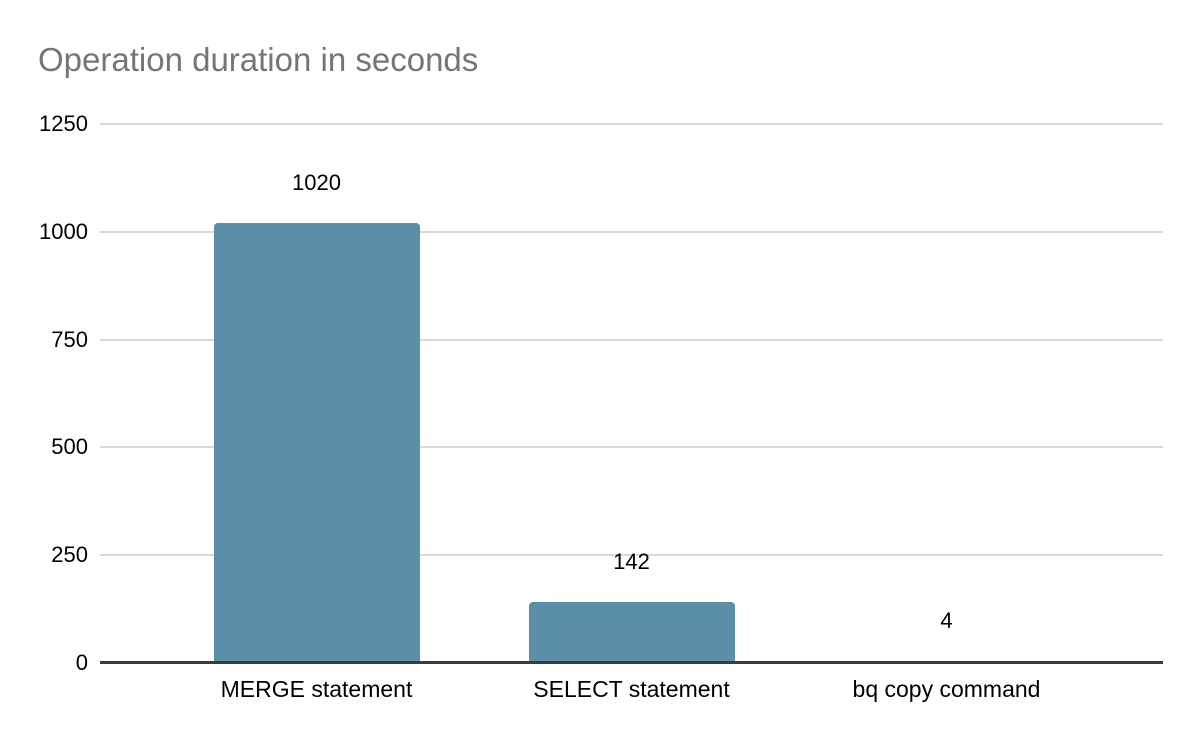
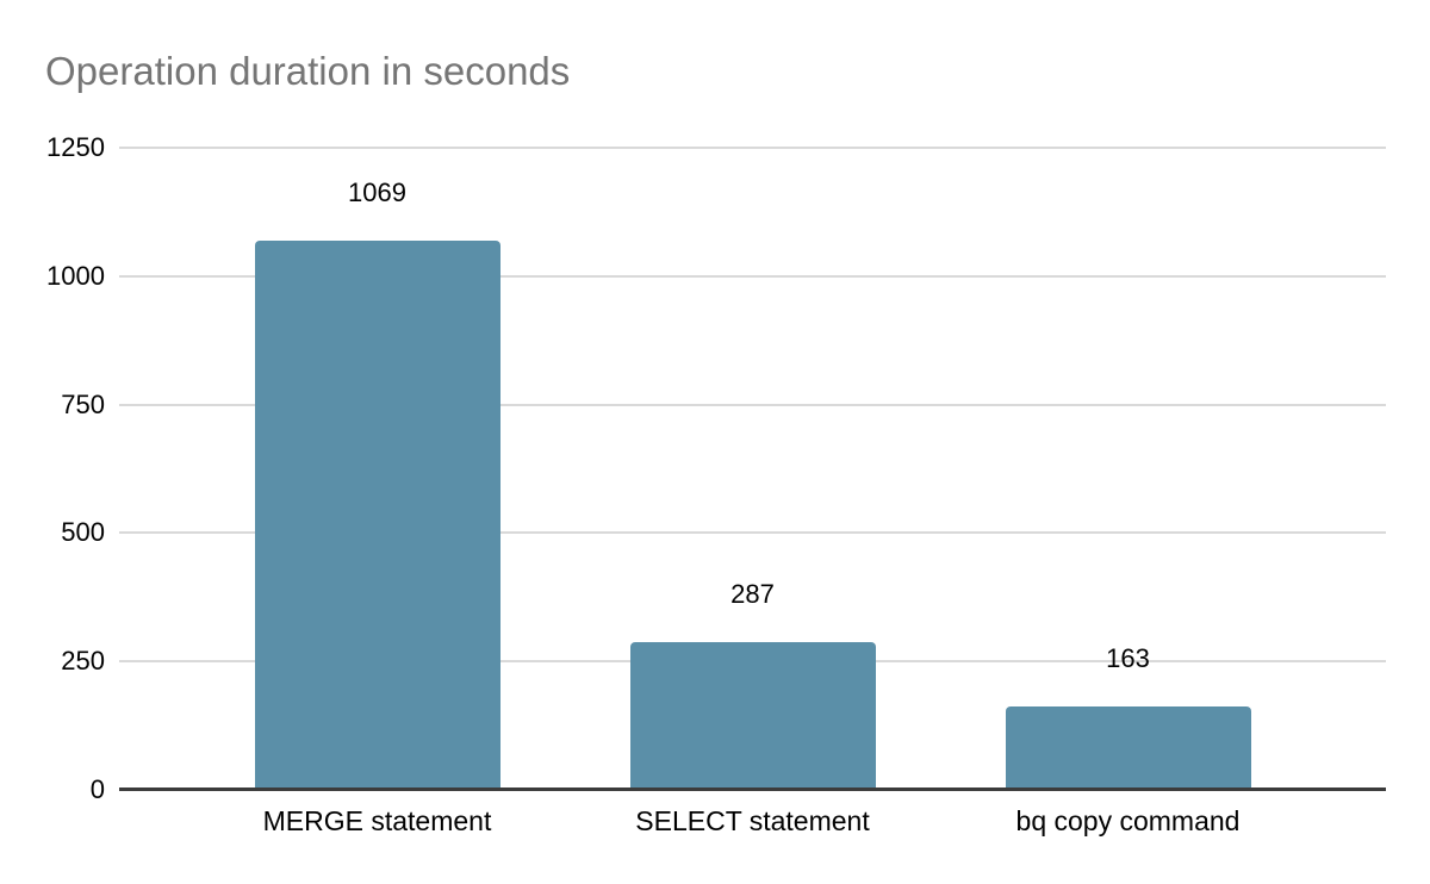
MERGE statement: 1020 -> 1069
SELECT statement: 142 -> 287
bq copy command: 4 -> 163
